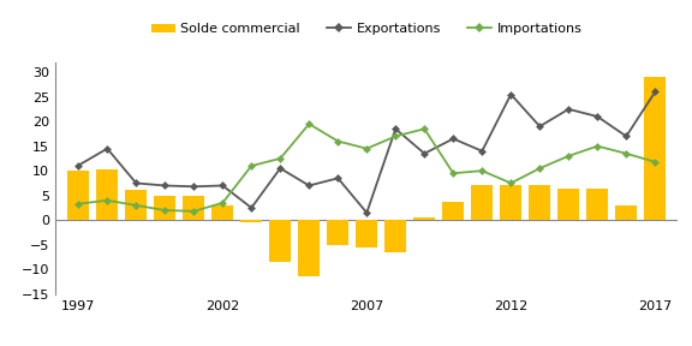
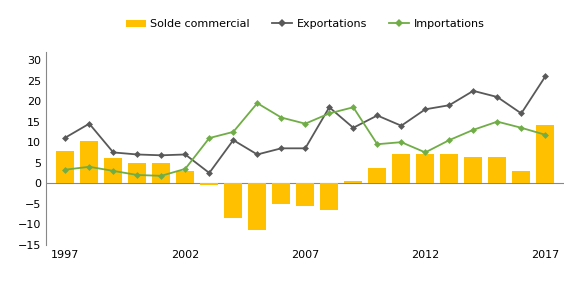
Solde commercial/1997: 10.0 -> 7.8
Exportations/2007: 1.5 -> 8.5
Exportations/2012: 25.5 -> 18.0
Solde commercial/2017: 29.0 -> 14.2
